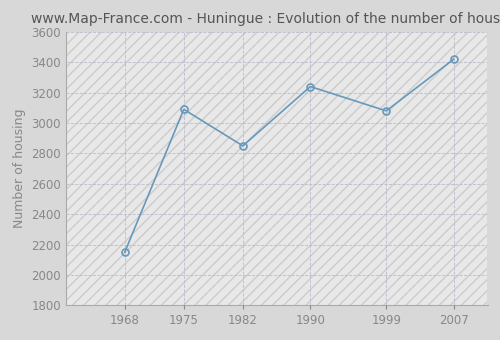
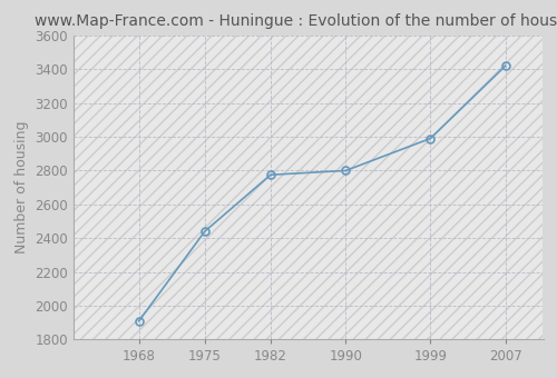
1968: 2150 -> 1910
1975: 3090 -> 2440
1982: 2850 -> 2780
1990: 3240 -> 2800
1999: 3080 -> 2990
